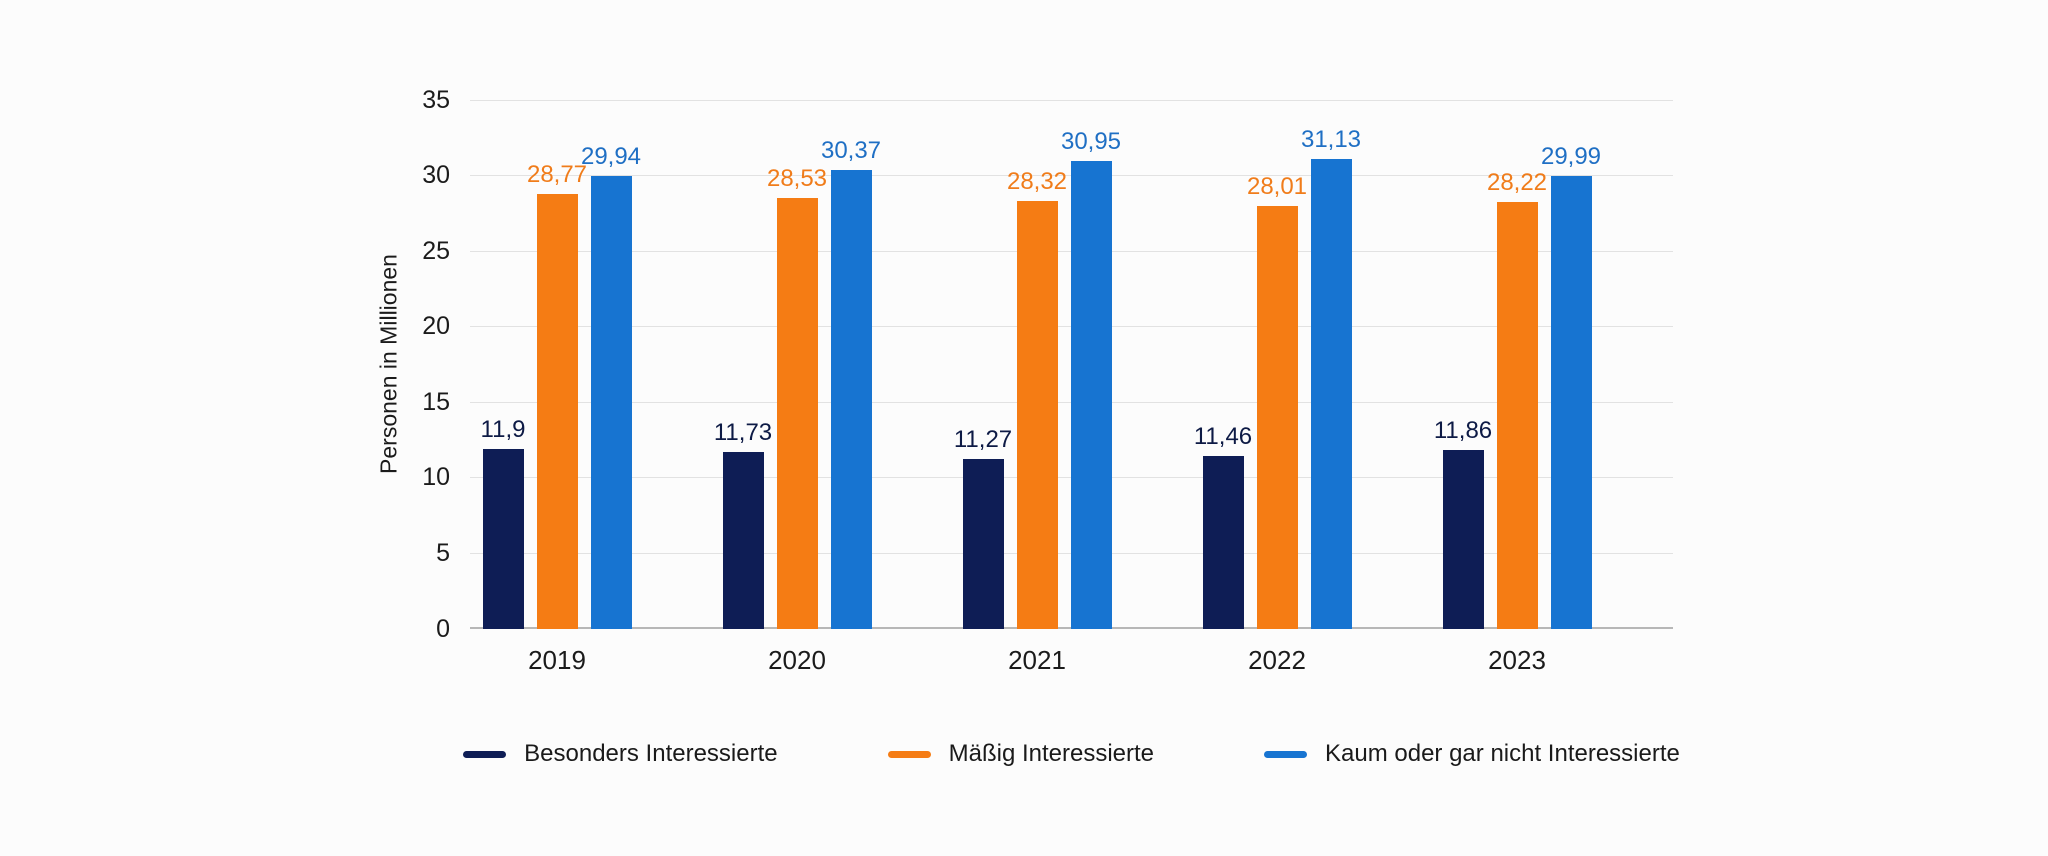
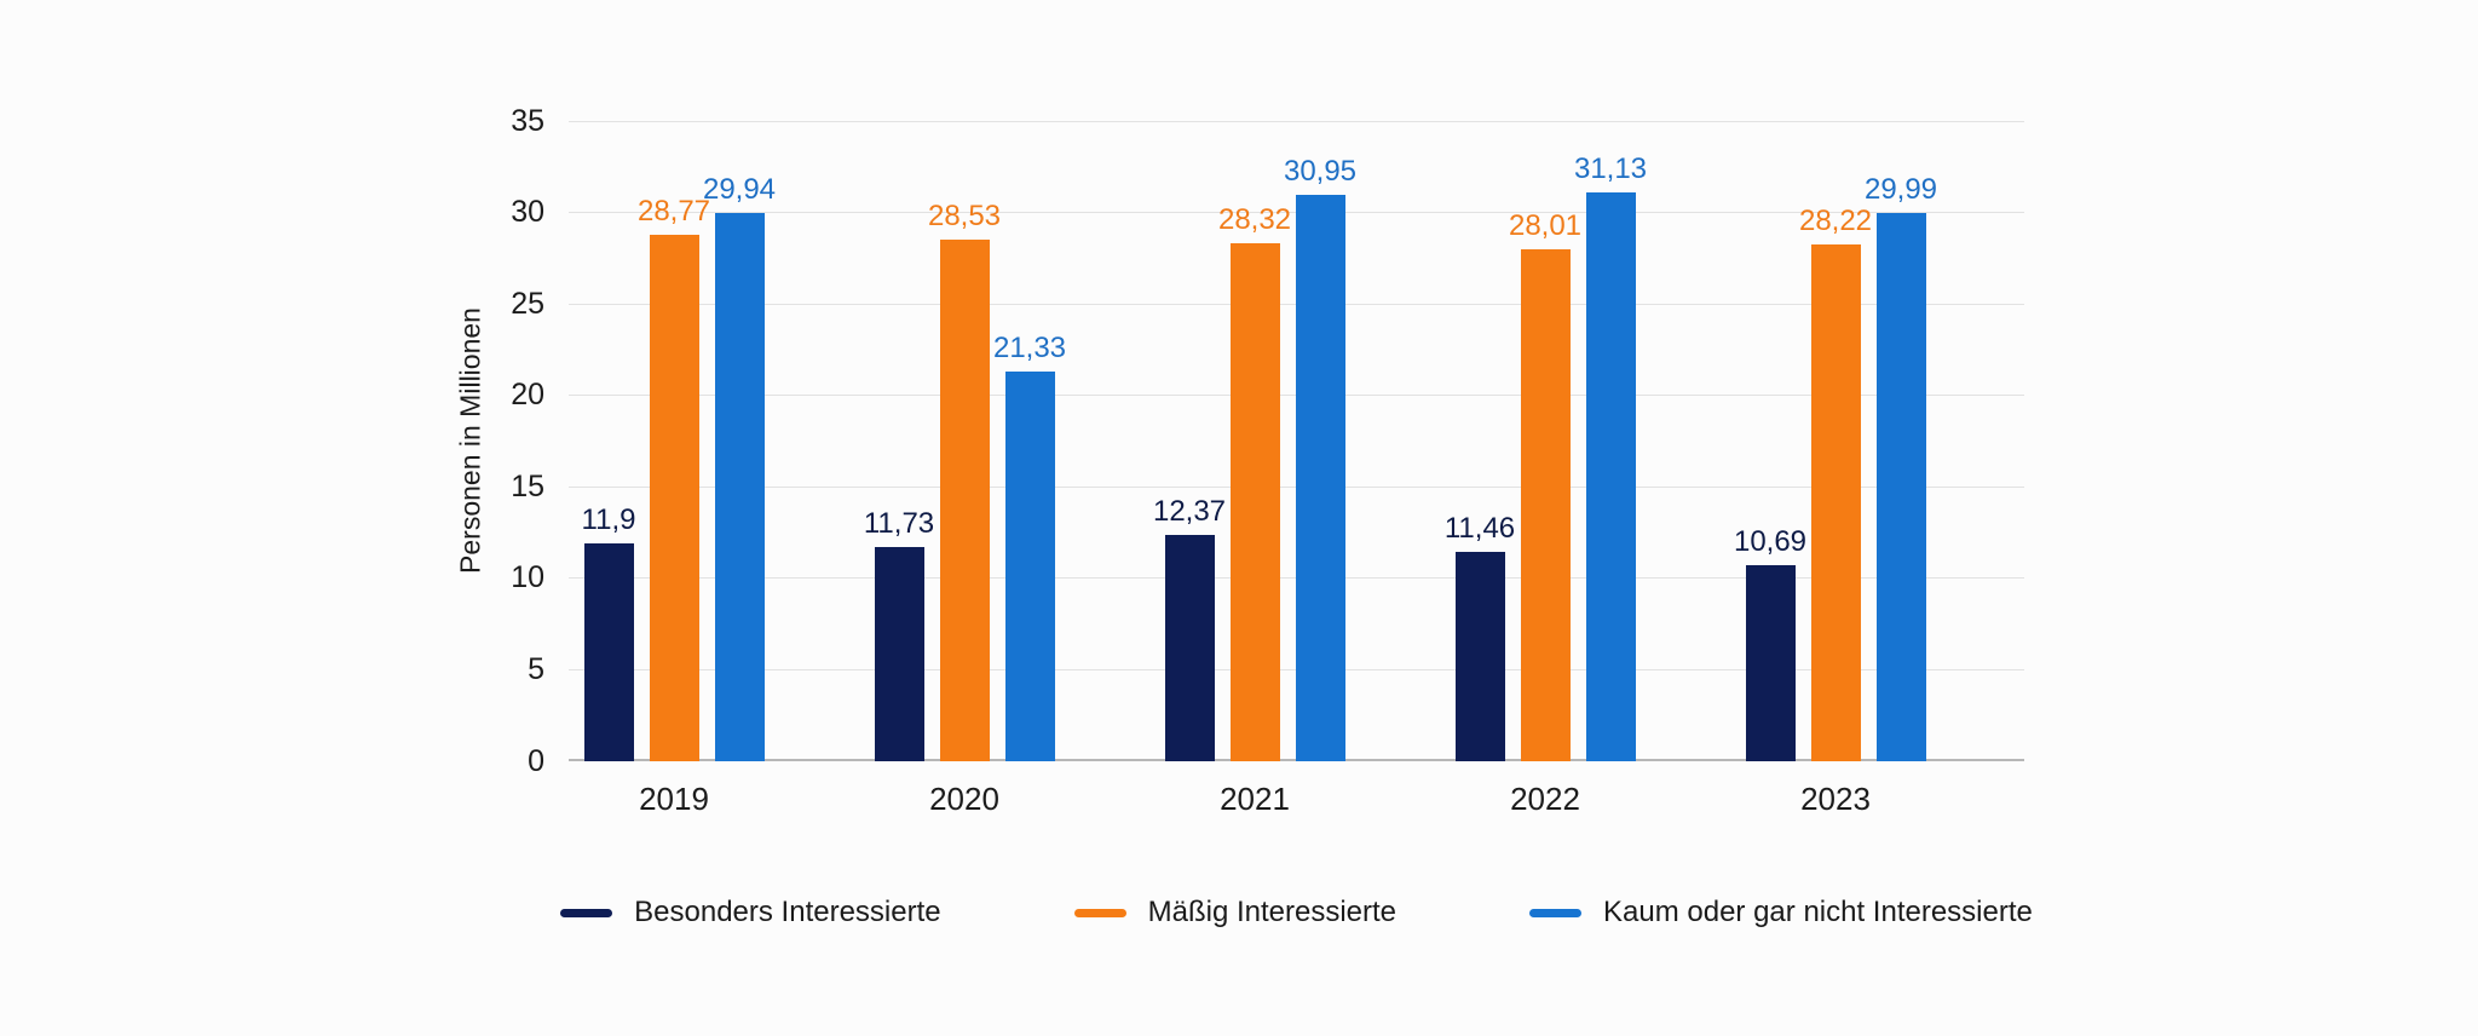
Kaum oder gar nicht Interessierte/2020: 30,37 -> 21,33
Besonders Interessierte/2021: 11,27 -> 12,37
Besonders Interessierte/2023: 11,86 -> 10,69
